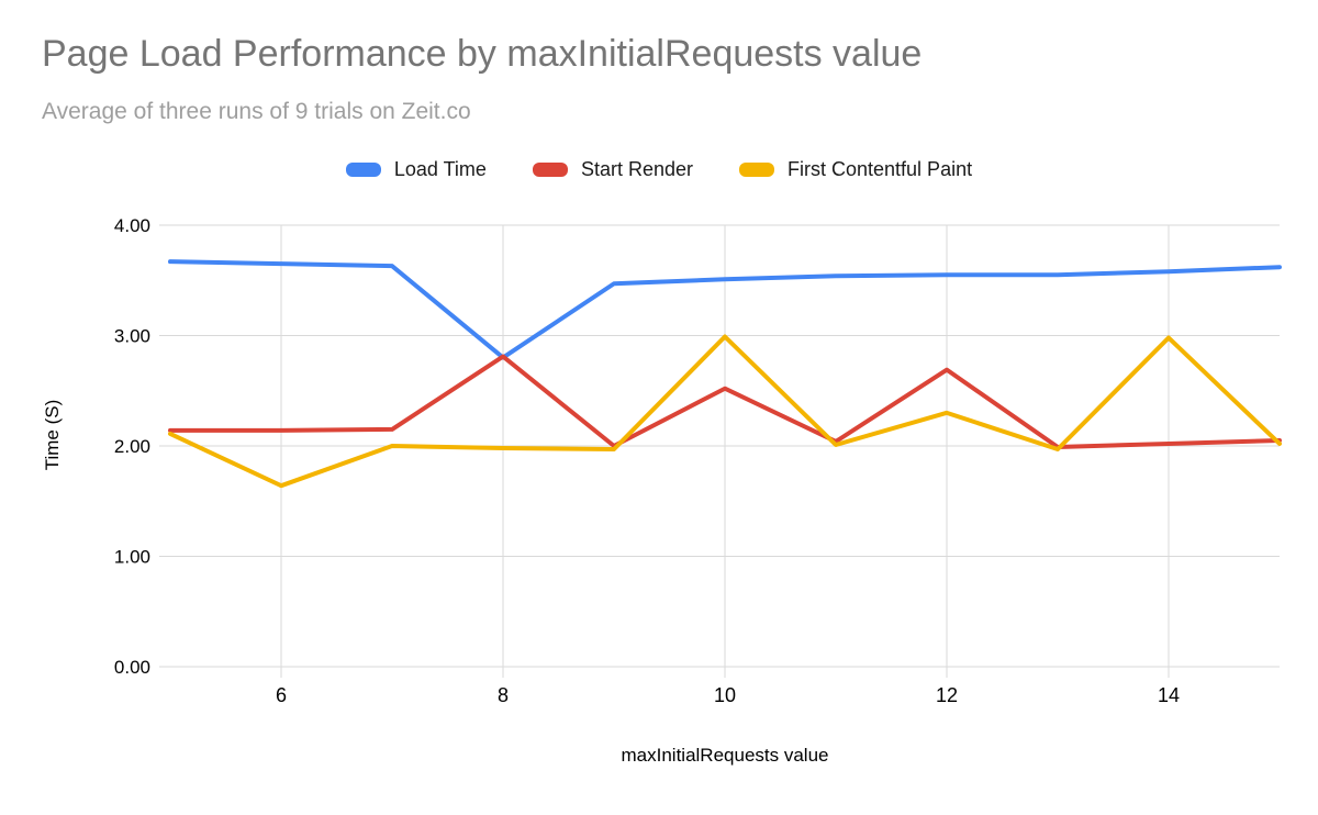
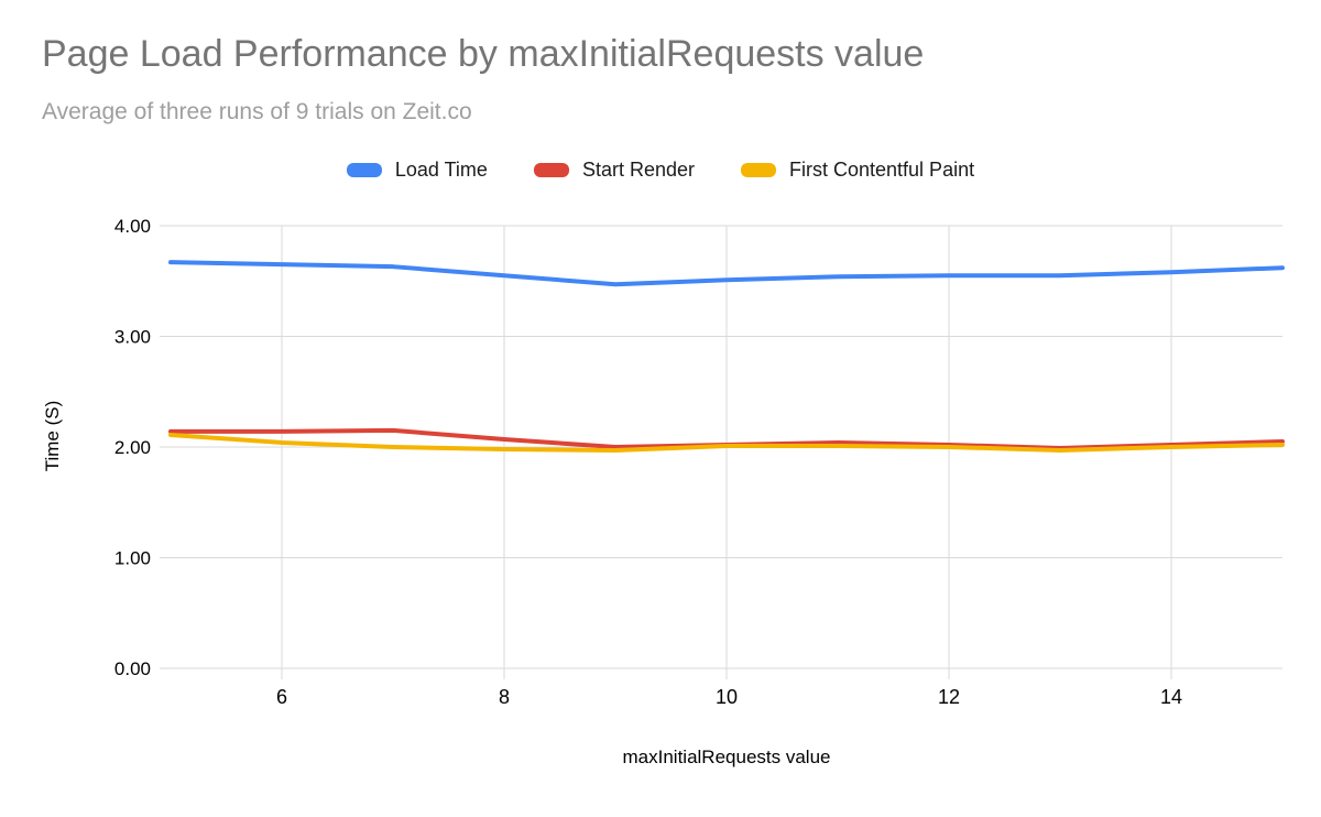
First Contentful Paint/6: 1.64 -> 2.04
Load Time/8: 2.80 -> 3.55
Start Render/8: 2.81 -> 2.07
Start Render/10: 2.52 -> 2.02
First Contentful Paint/10: 2.99 -> 2.01
Start Render/12: 2.69 -> 2.02
First Contentful Paint/12: 2.30 -> 2.00
First Contentful Paint/14: 2.98 -> 2.00
